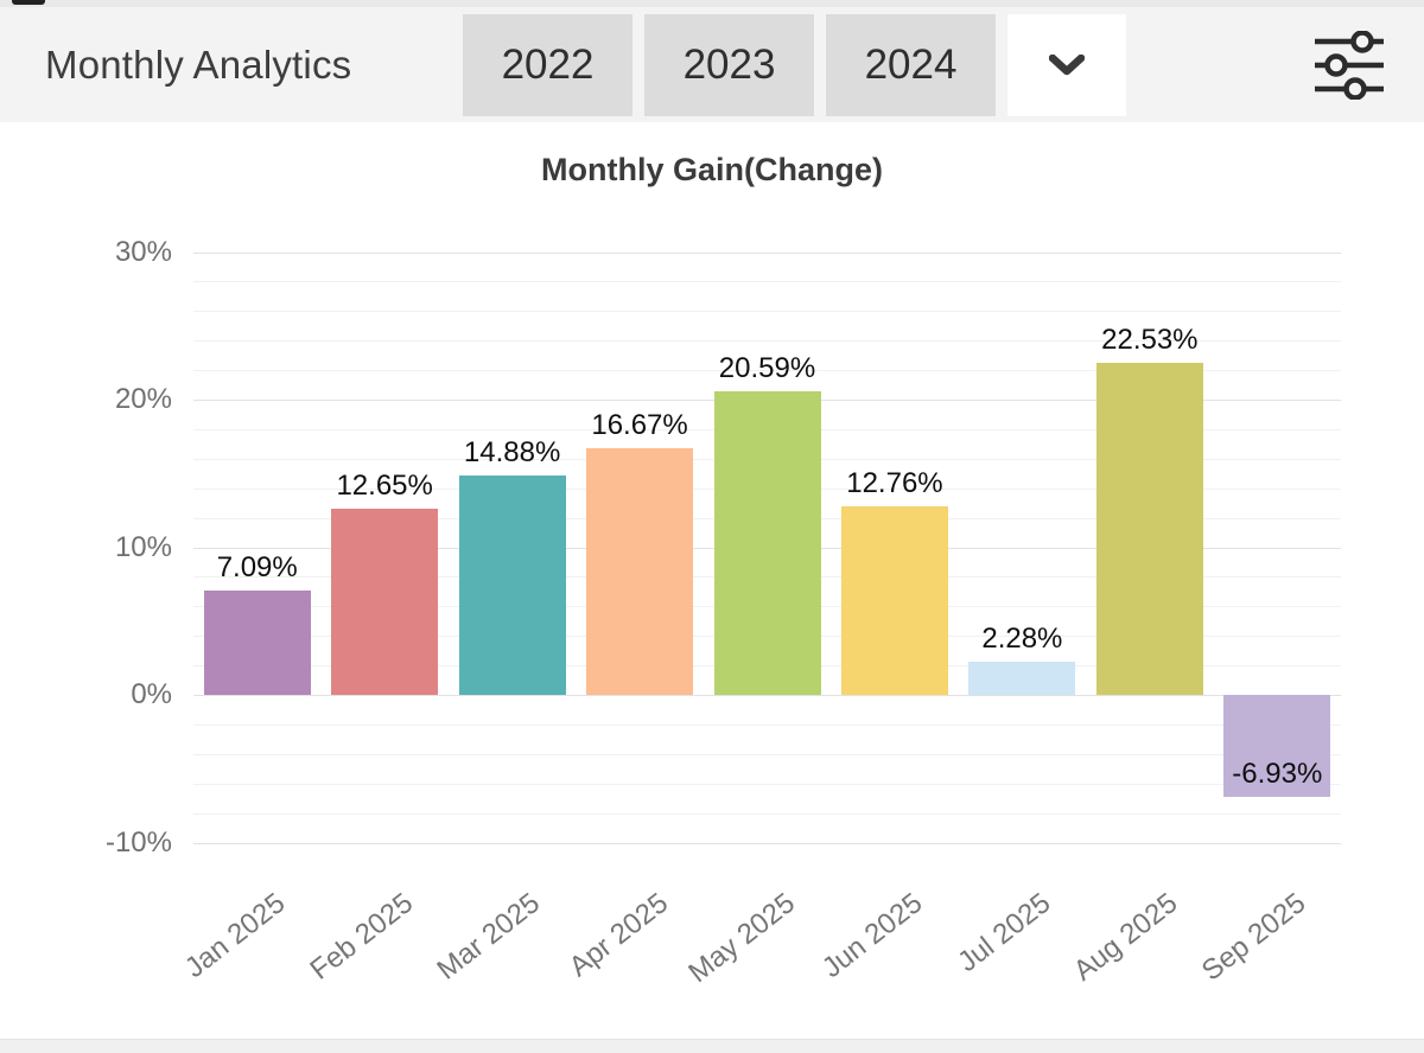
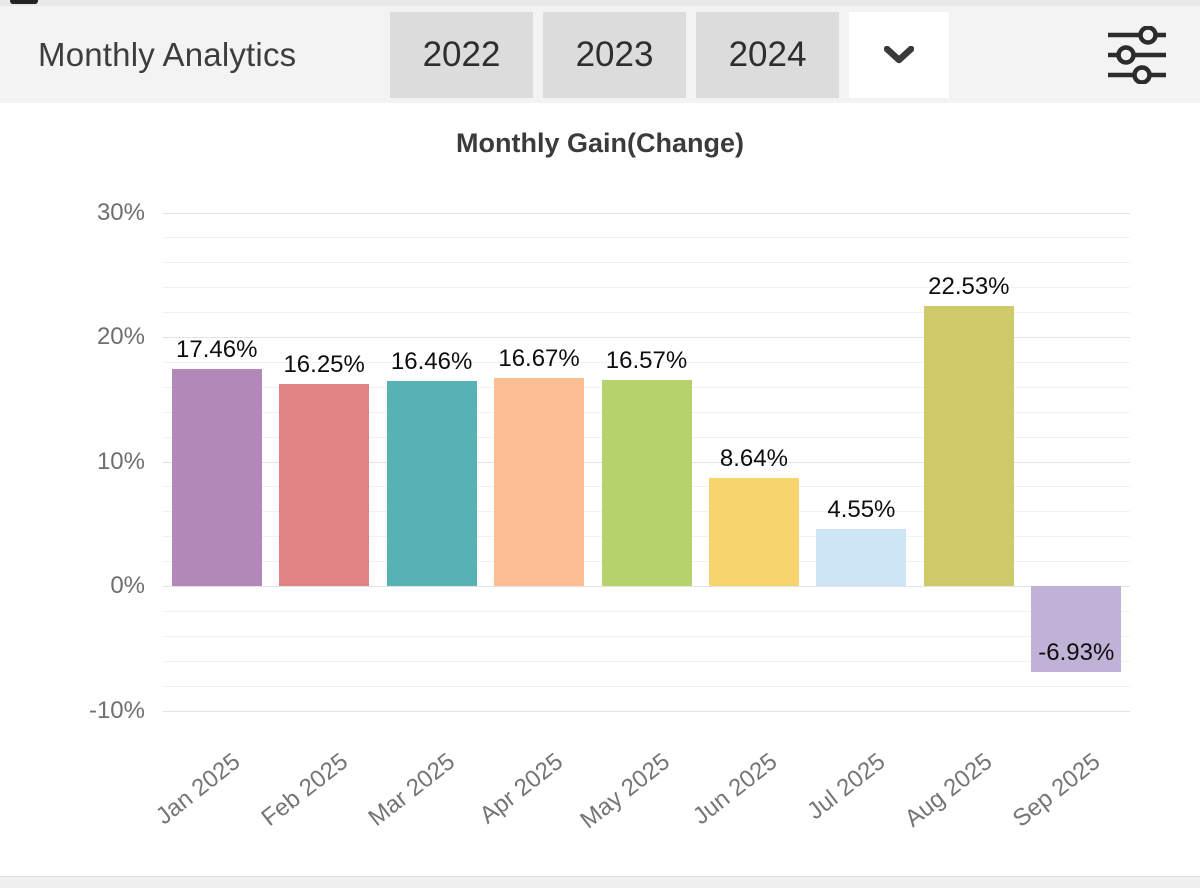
Jan 2025: 7.09% -> 17.46%
Feb 2025: 12.65% -> 16.25%
Mar 2025: 14.88% -> 16.46%
May 2025: 20.59% -> 16.57%
Jun 2025: 12.76% -> 8.64%
Jul 2025: 2.28% -> 4.55%
